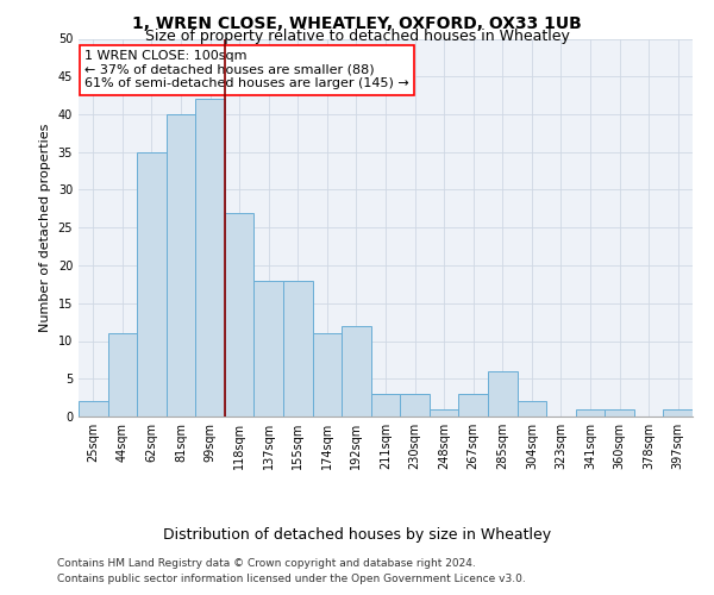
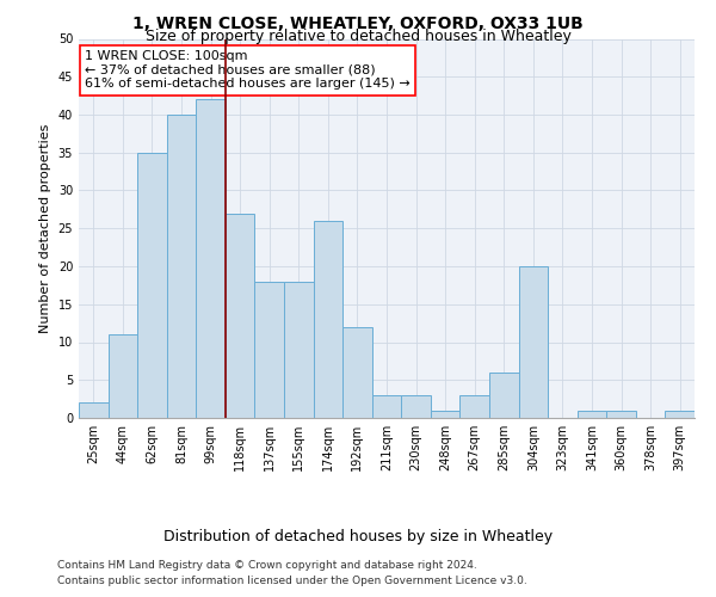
174sqm: 11 -> 26
304sqm: 2 -> 20
